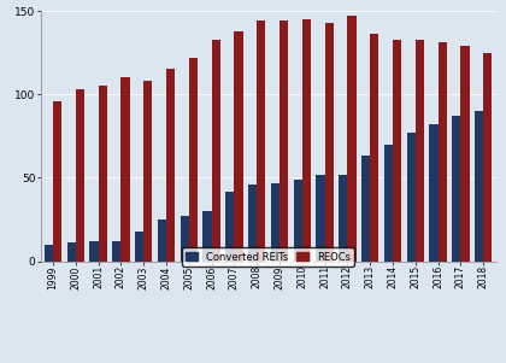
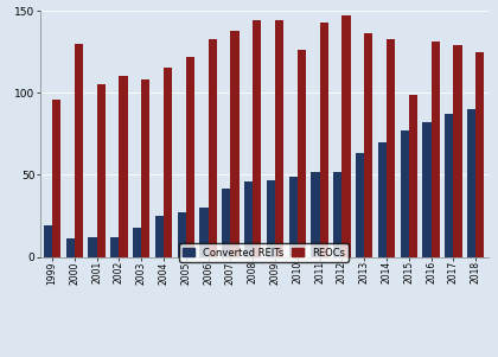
Converted REITs/1999: 10 -> 19
REOCs/2000: 103 -> 130
REOCs/2010: 145 -> 126
REOCs/2015: 133 -> 99
